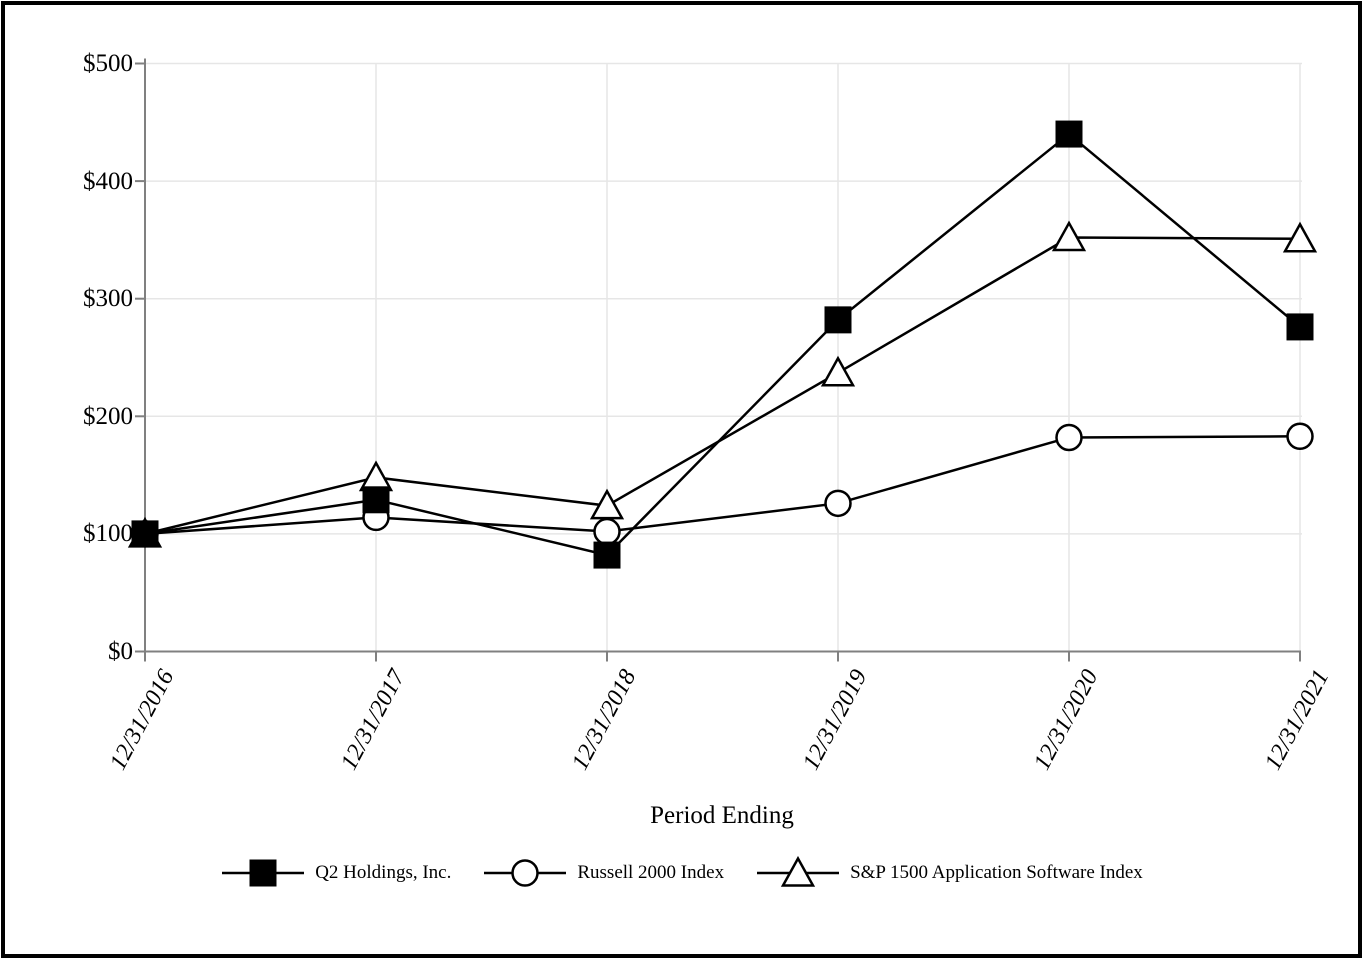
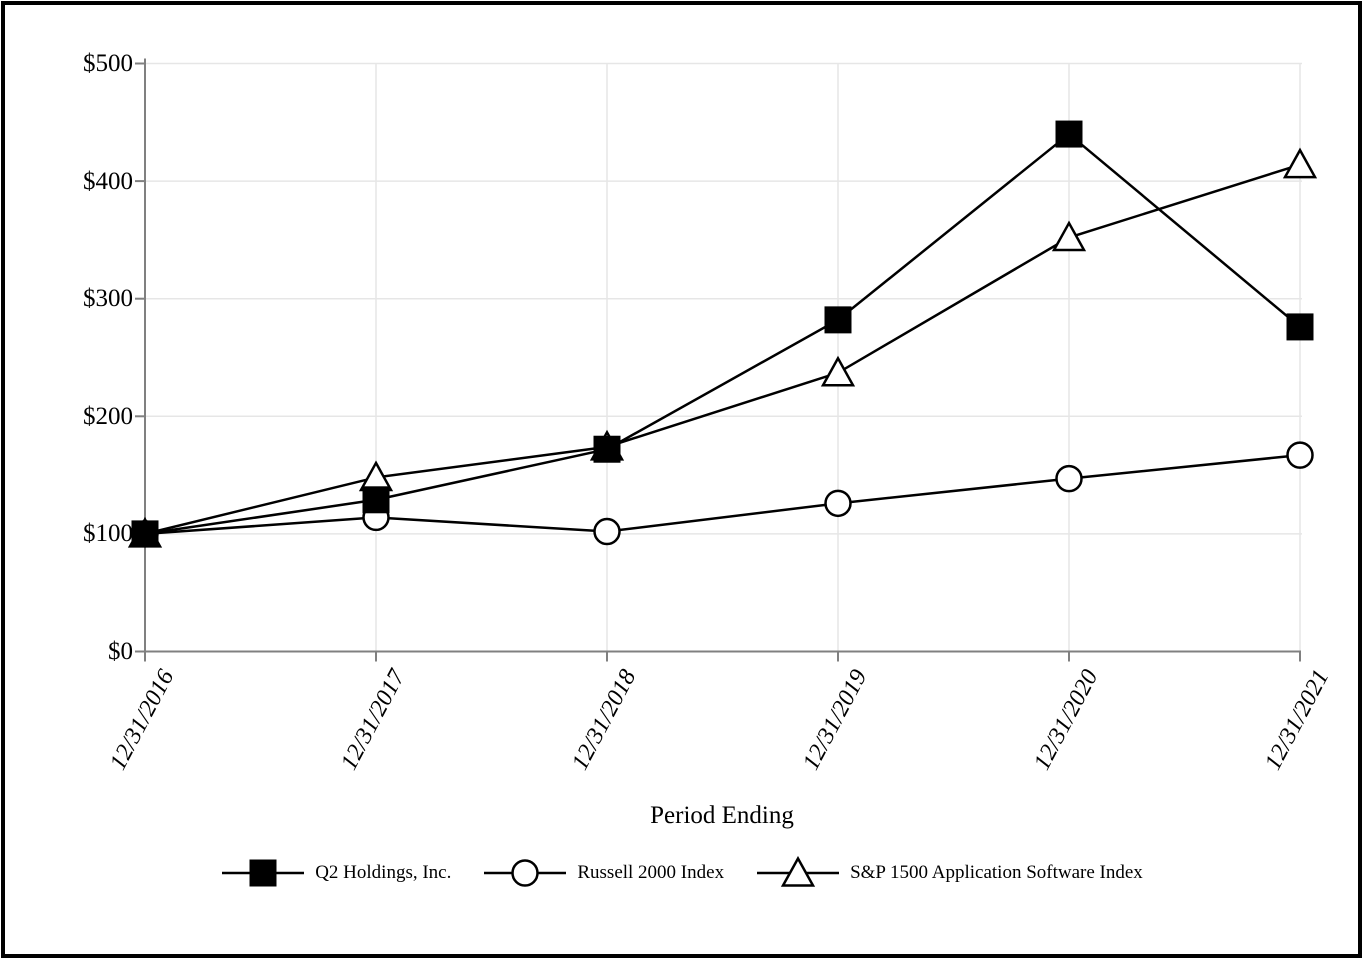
Q2 Holdings, Inc./12/31/2018: $82 -> $172
S&P 1500 Application Software Index/12/31/2018: $124 -> $174
Russell 2000 Index/12/31/2020: $182 -> $147
Russell 2000 Index/12/31/2021: $183 -> $167
S&P 1500 Application Software Index/12/31/2021: $351 -> $414
